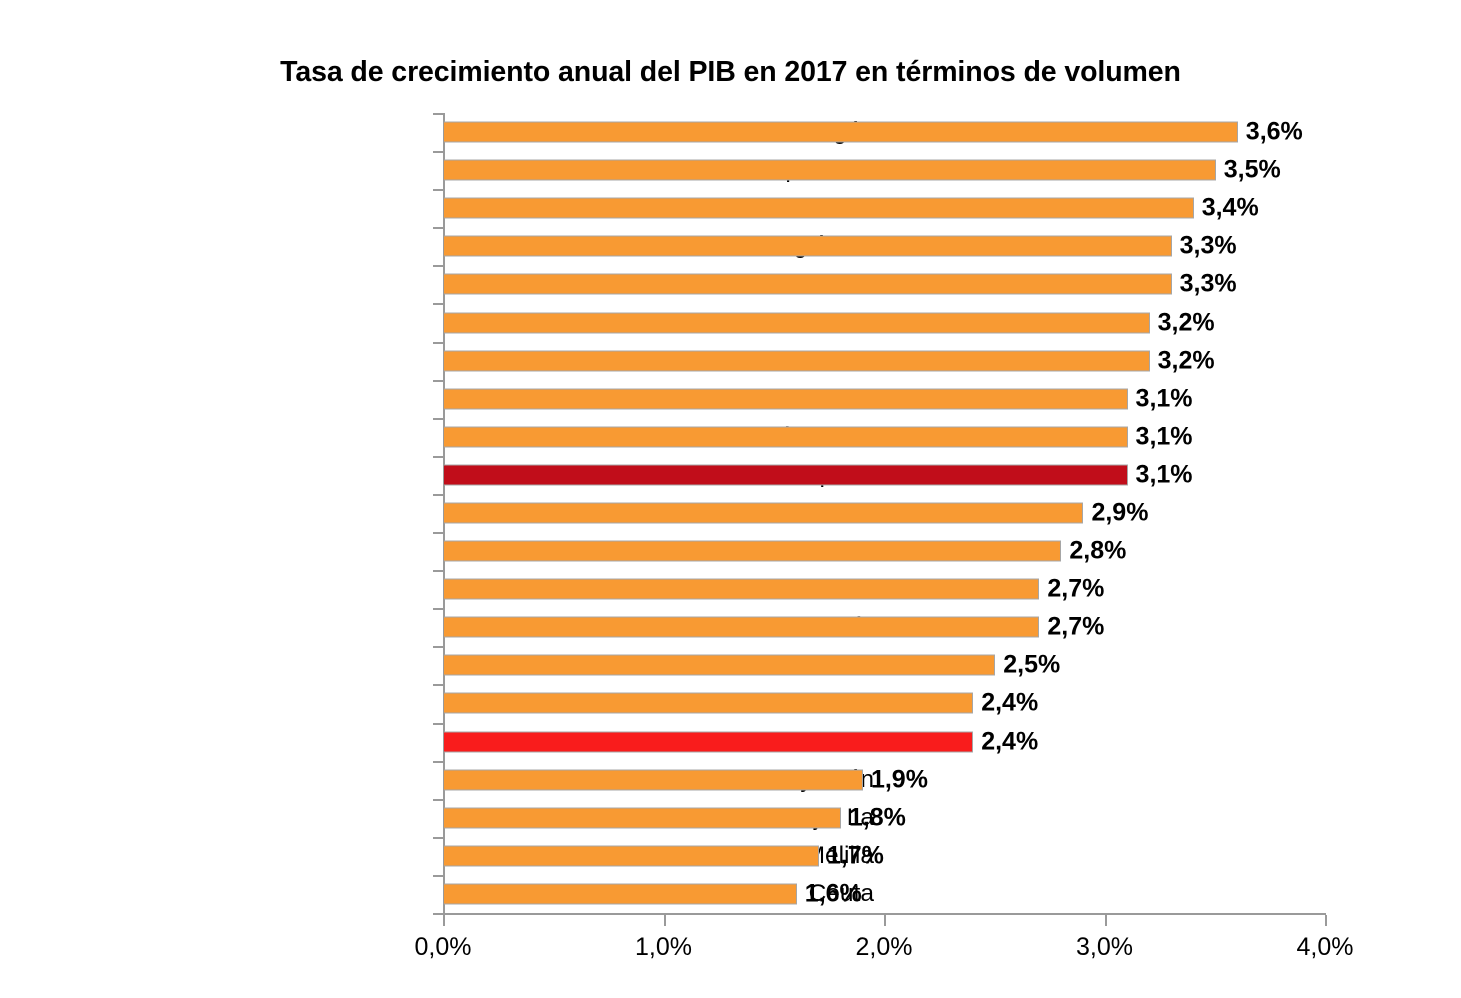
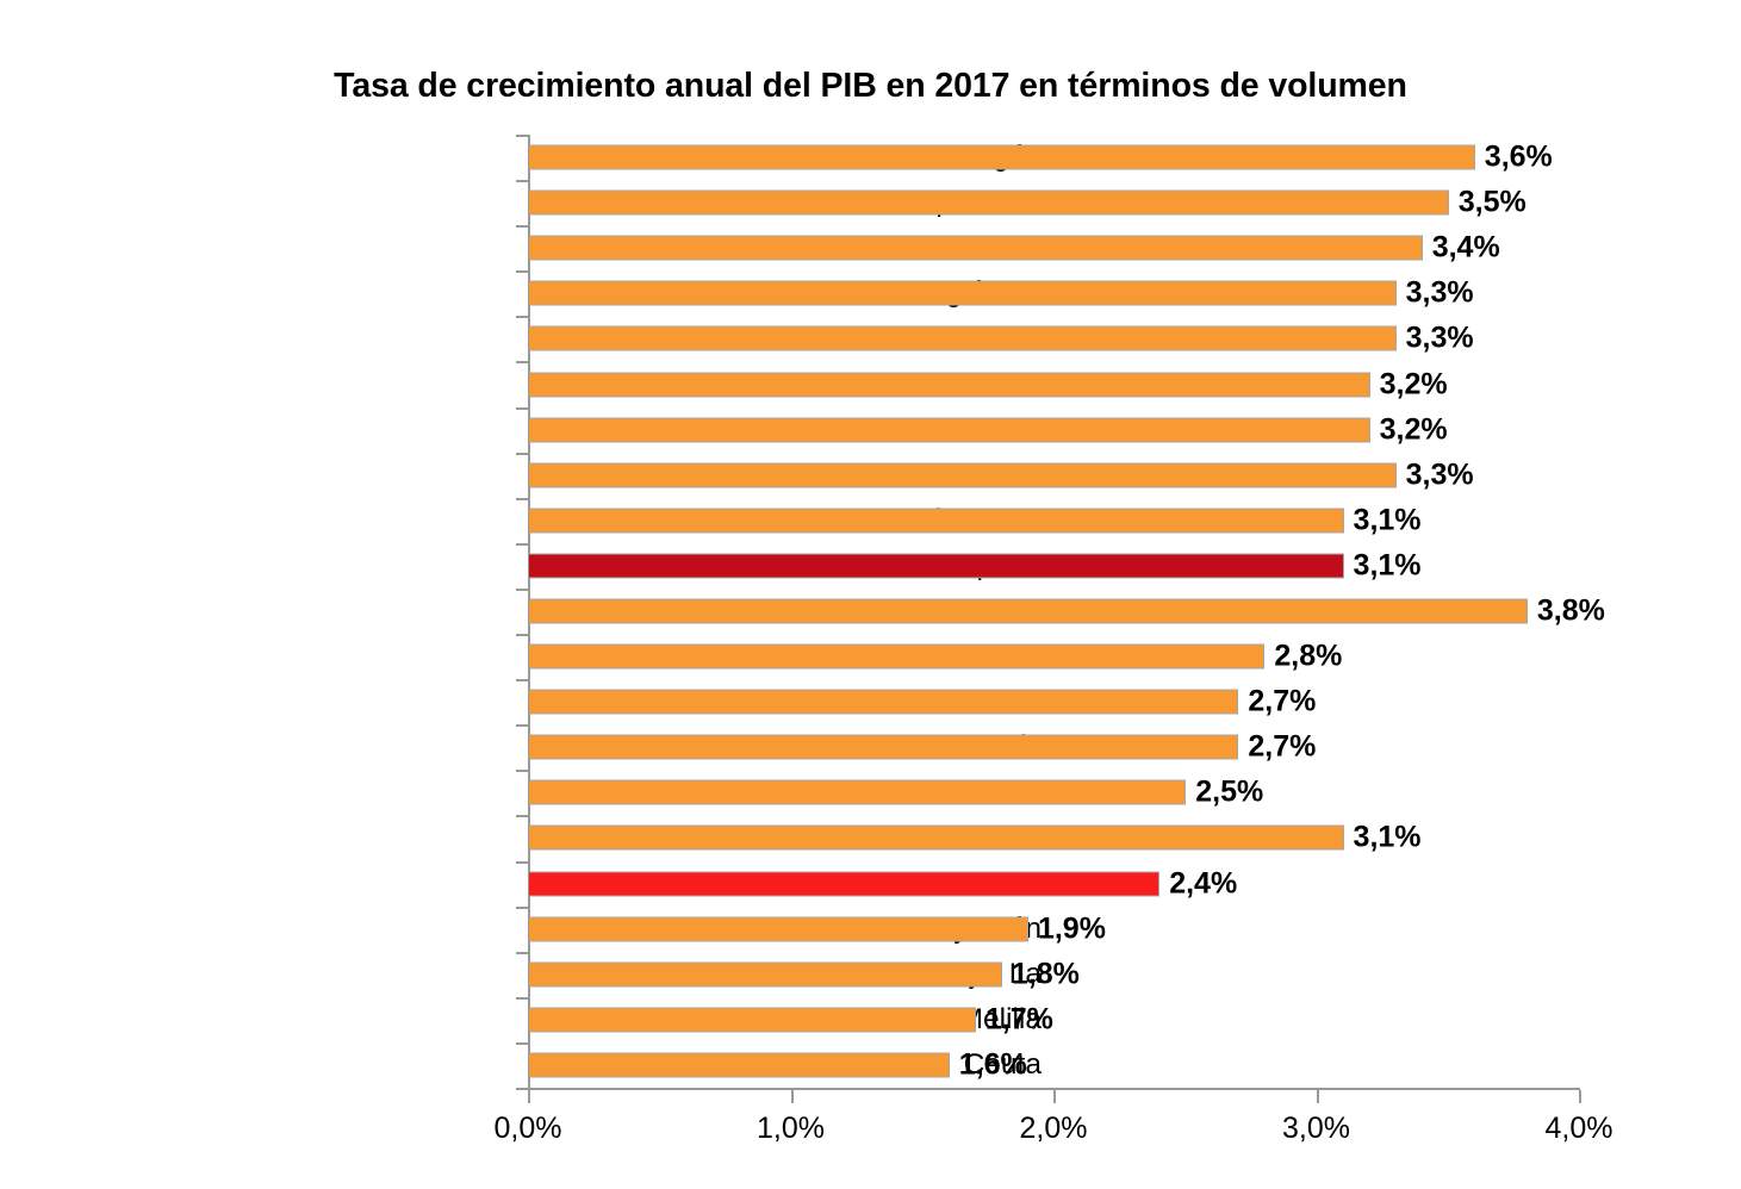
Galicia: 3,1% -> 3,3%
Canarias: 2,9% -> 3,8%
Extremadura: 2,4% -> 3,1%
